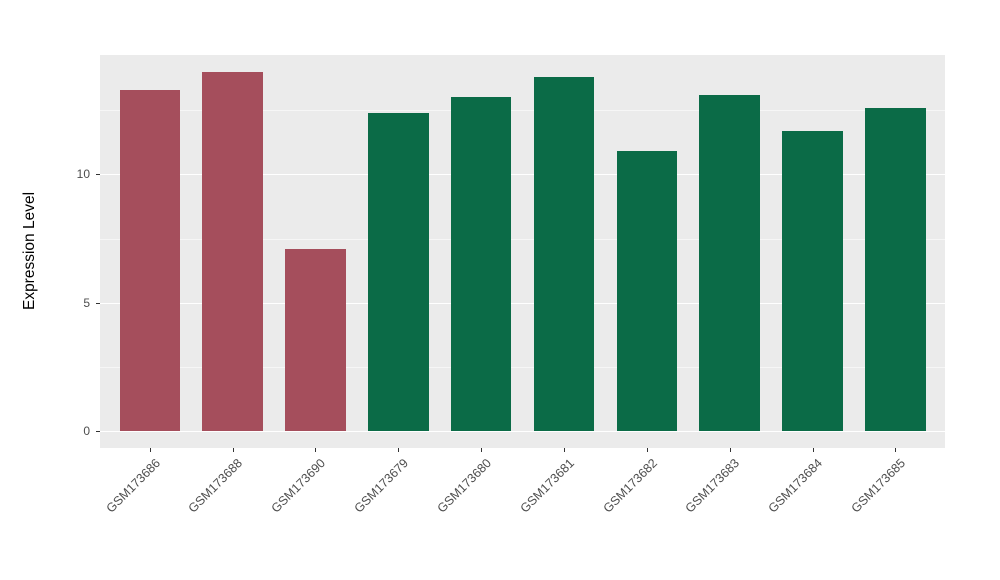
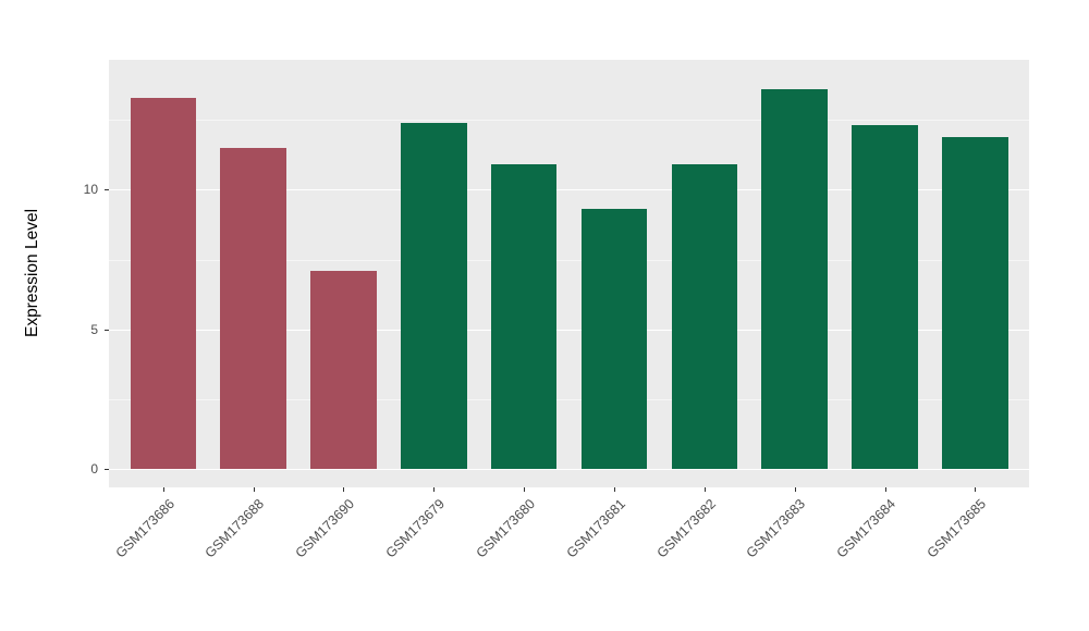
GSM173688: 14.0 -> 11.5
GSM173680: 13.0 -> 10.9
GSM173681: 13.8 -> 9.3
GSM173683: 13.1 -> 13.6
GSM173684: 11.7 -> 12.3
GSM173685: 12.6 -> 11.9
